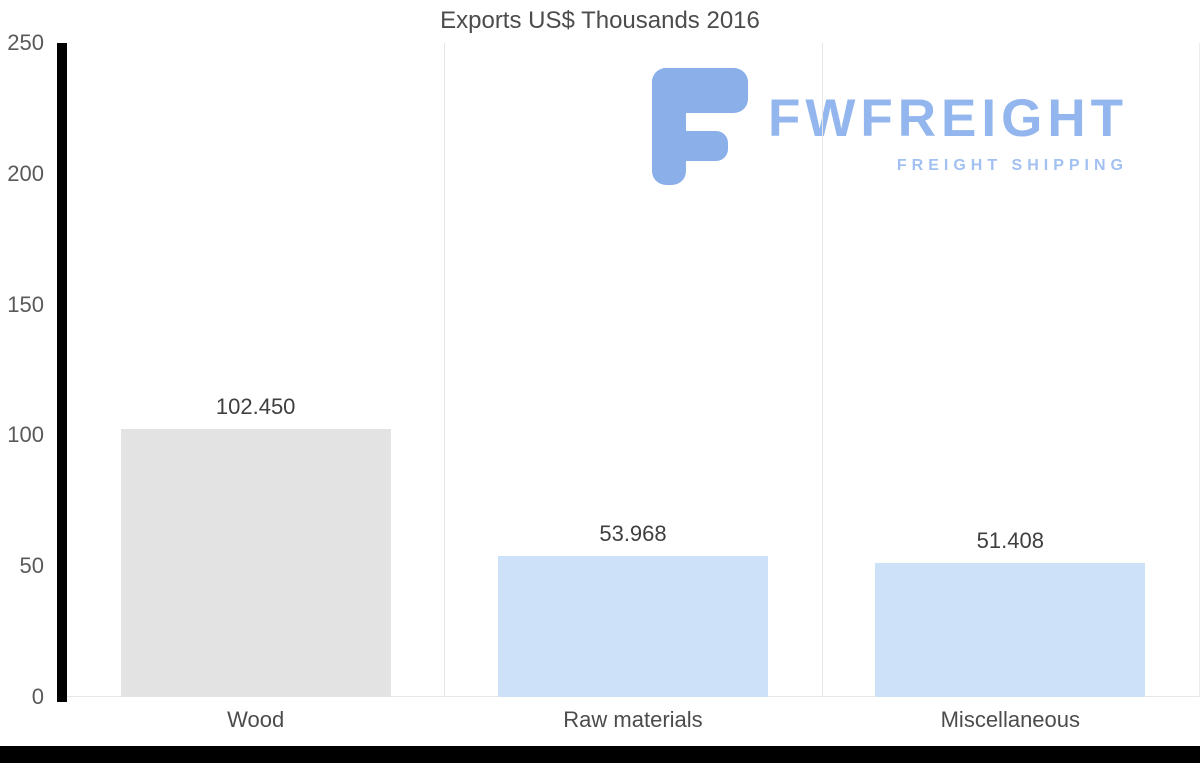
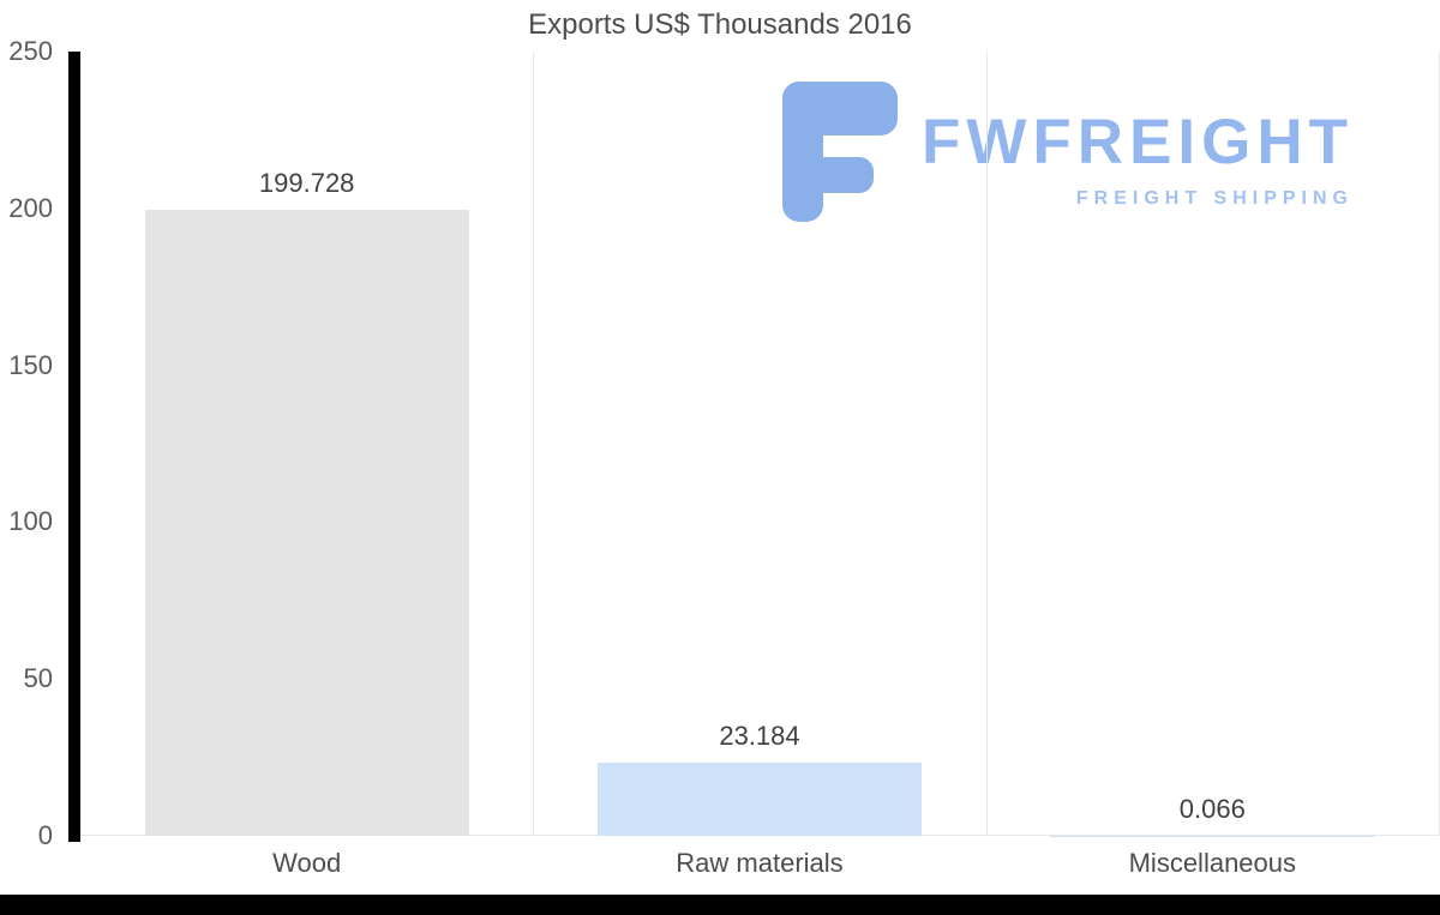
Wood: 102.450 -> 199.728
Raw materials: 53.968 -> 23.184
Miscellaneous: 51.408 -> 0.066
